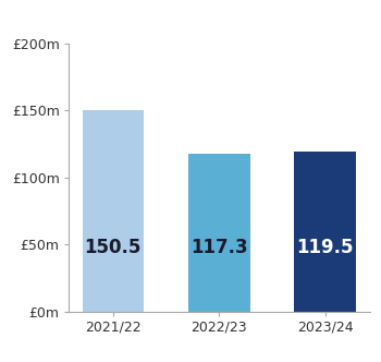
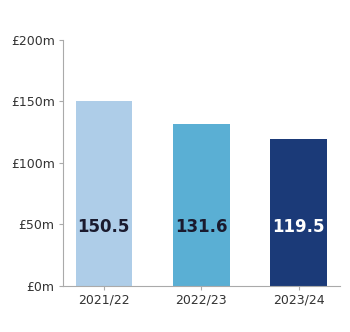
2022/23: 117.3 -> 131.6
